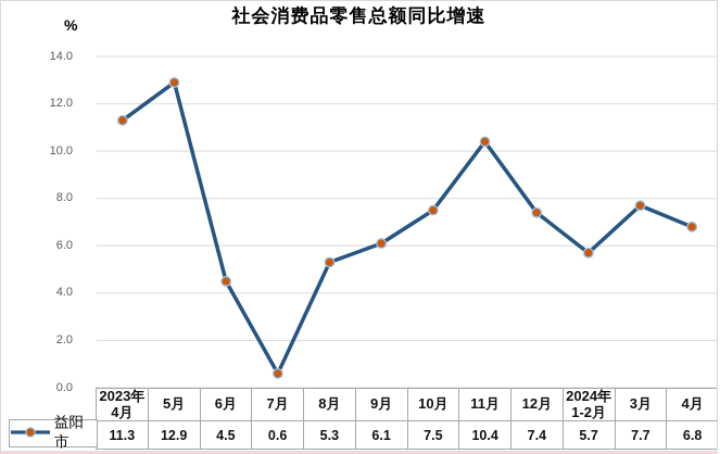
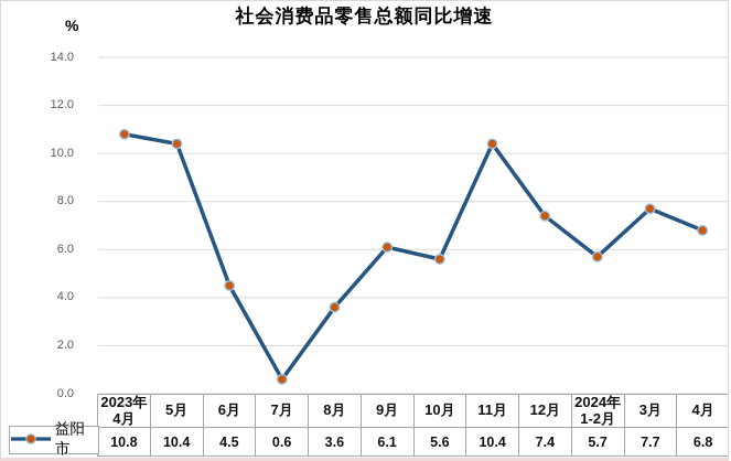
2023年 4月: 11.3 -> 10.8
5月: 12.9 -> 10.4
8月: 5.3 -> 3.6
10月: 7.5 -> 5.6
